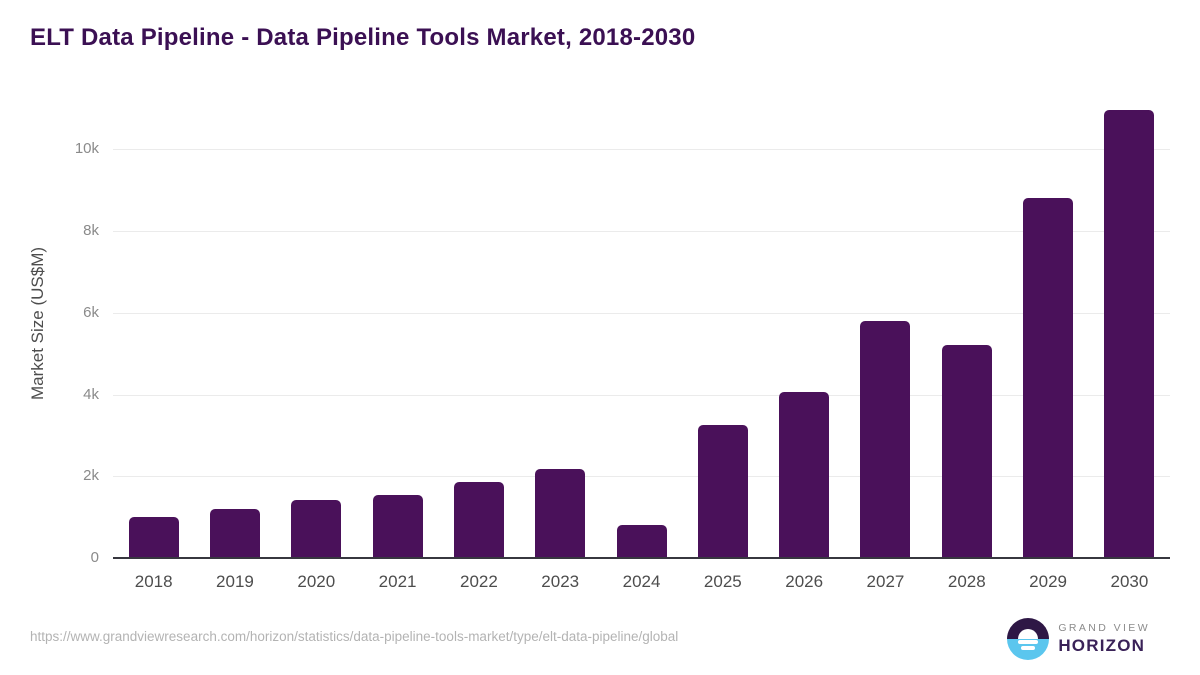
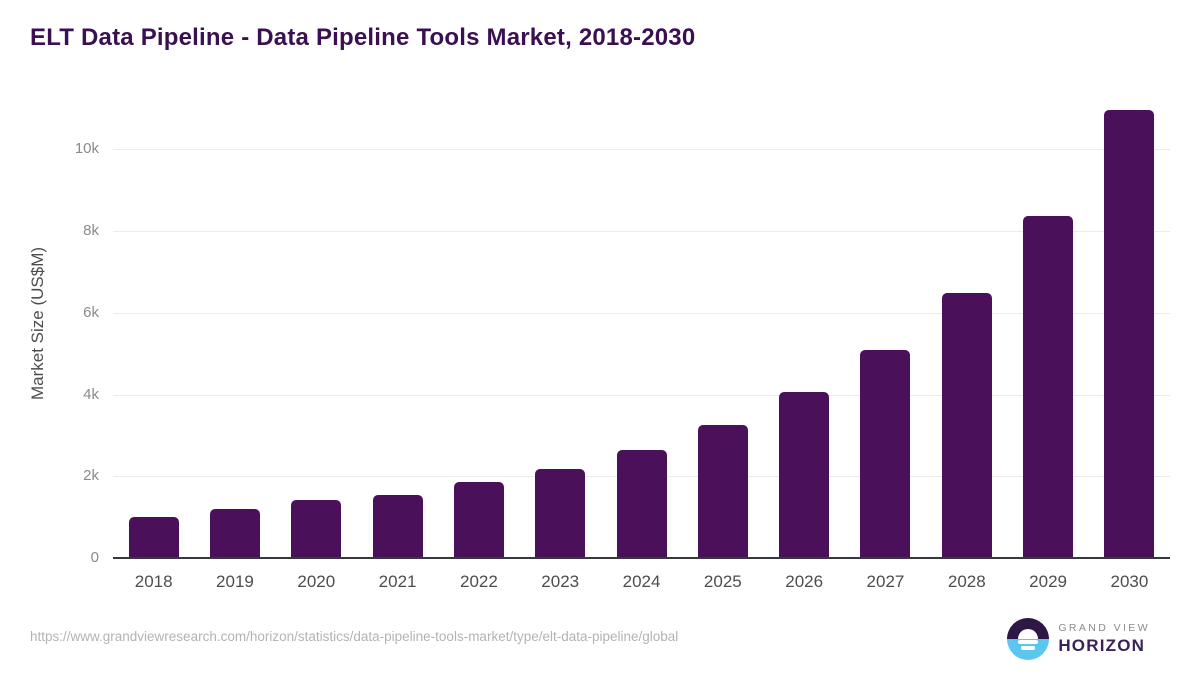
2024: 0.8k -> 2.6k
2027: 5.8k -> 5.1k
2028: 5.2k -> 6.5k
2029: 8.8k -> 8.4k
